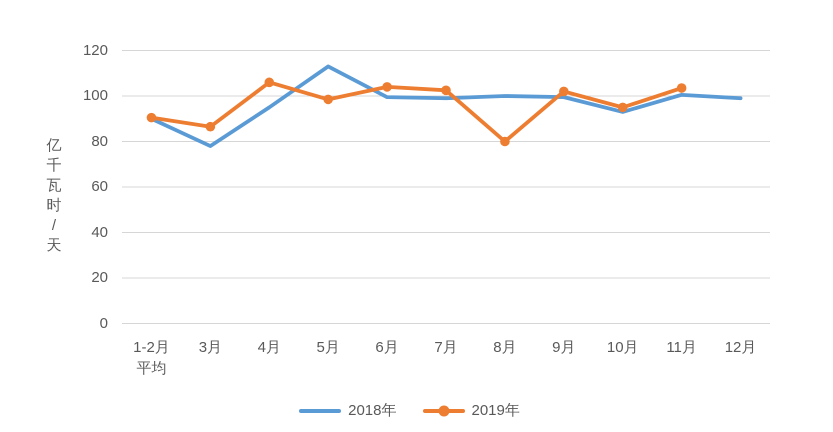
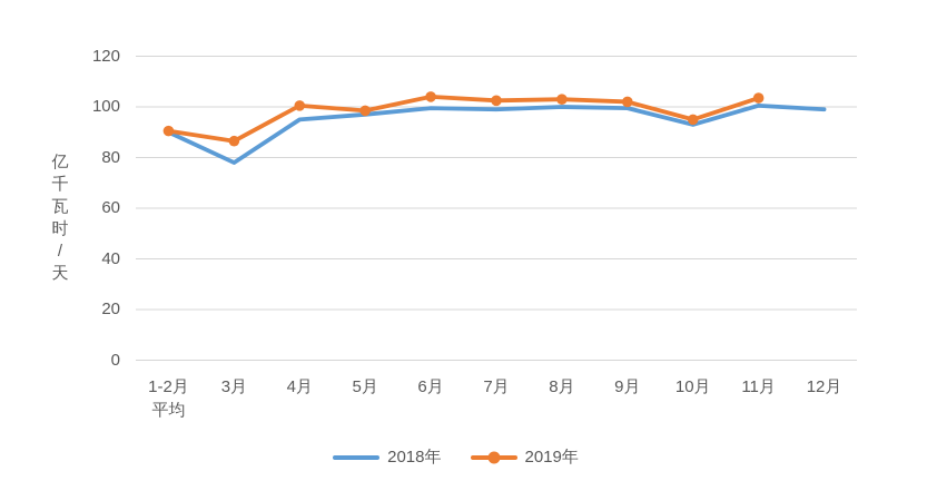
2019年/4月: 106 -> 100
2018年/5月: 113 -> 97
2019年/8月: 80 -> 103
